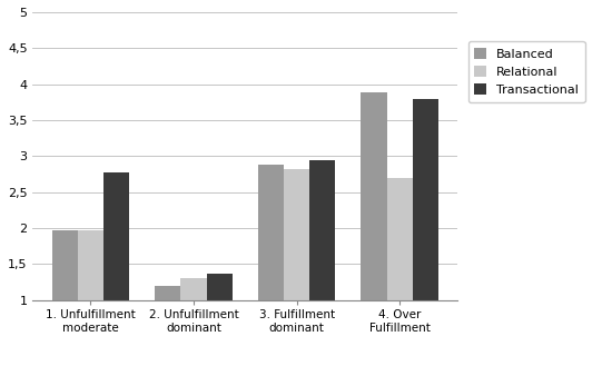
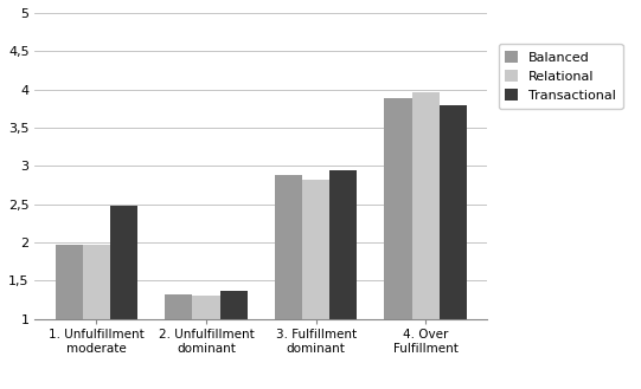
Transactional/1. Unfulfillment moderate: 2,78 -> 2,48
Balanced/2. Unfulfillment dominant: 1,20 -> 1,32
Relational/4. Over Fulfillment: 2,70 -> 3,97
